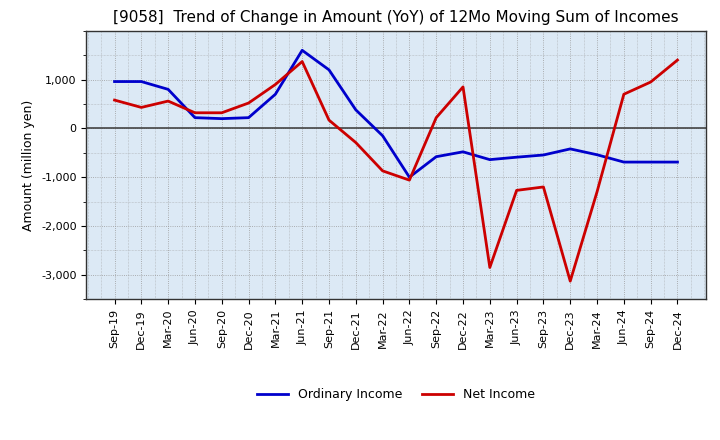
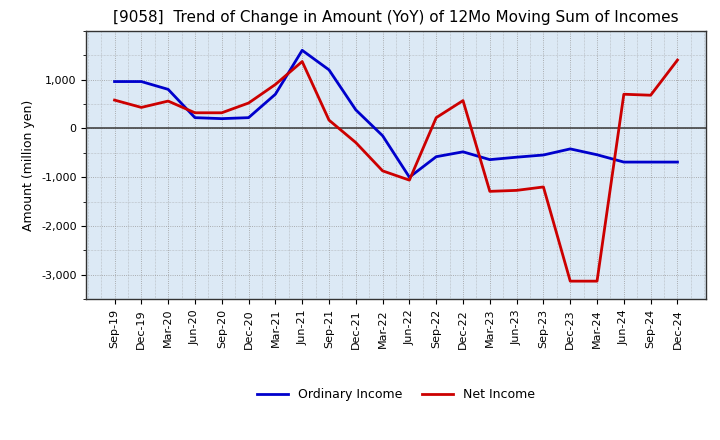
Net Income/Dec-22: 850 -> 570
Net Income/Mar-23: -2,850 -> -1,290
Net Income/Mar-24: -1,300 -> -3,130
Net Income/Sep-24: 950 -> 680
